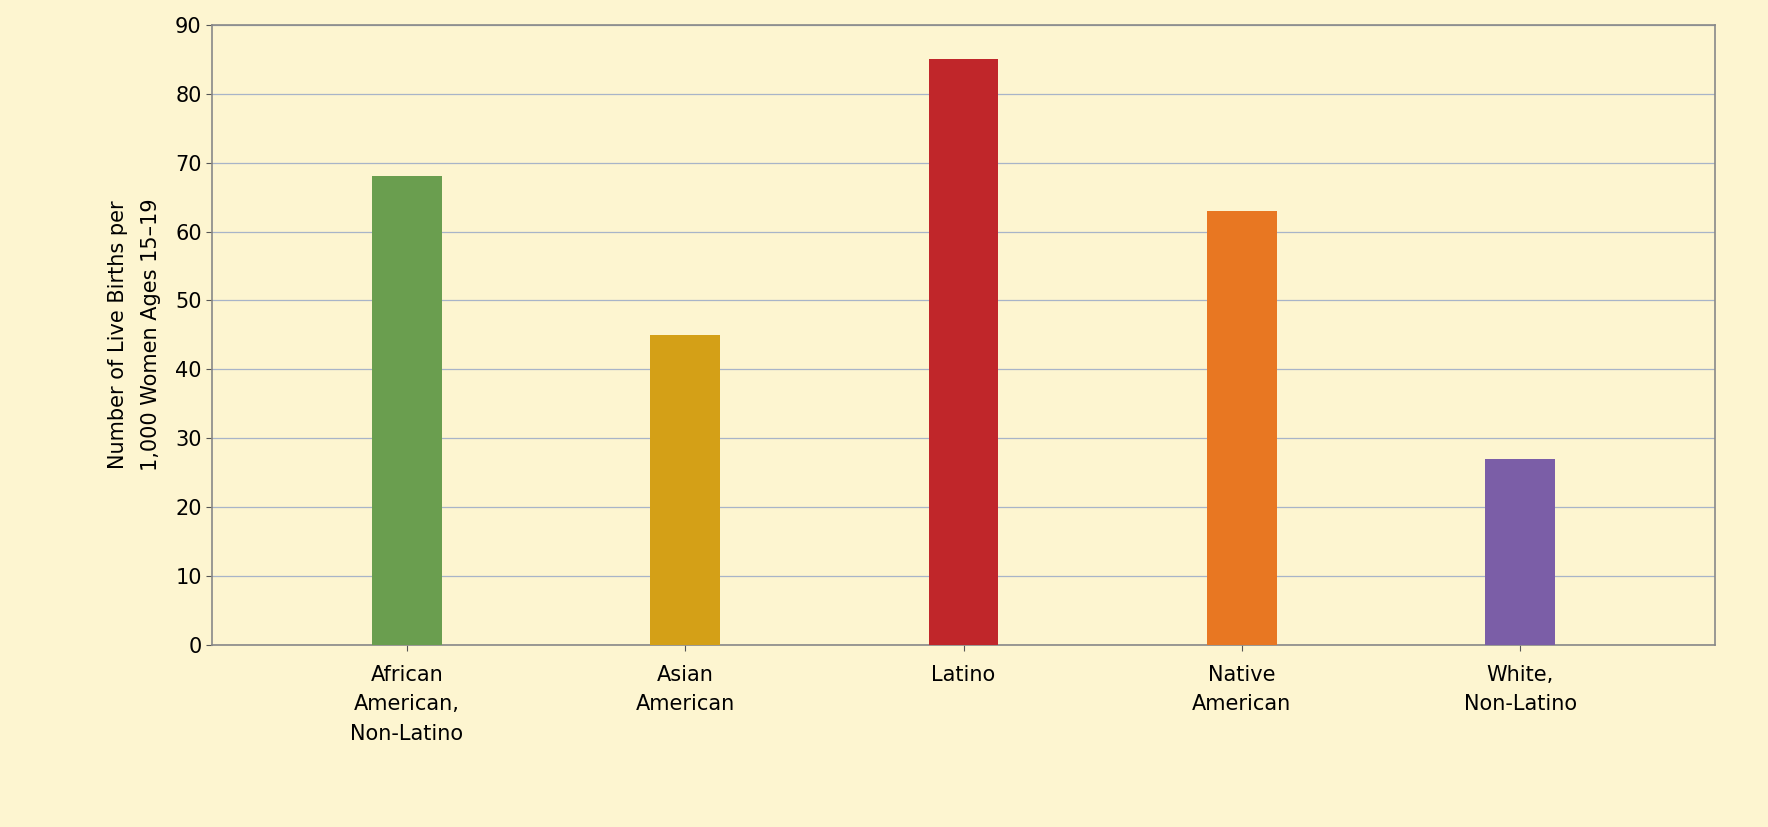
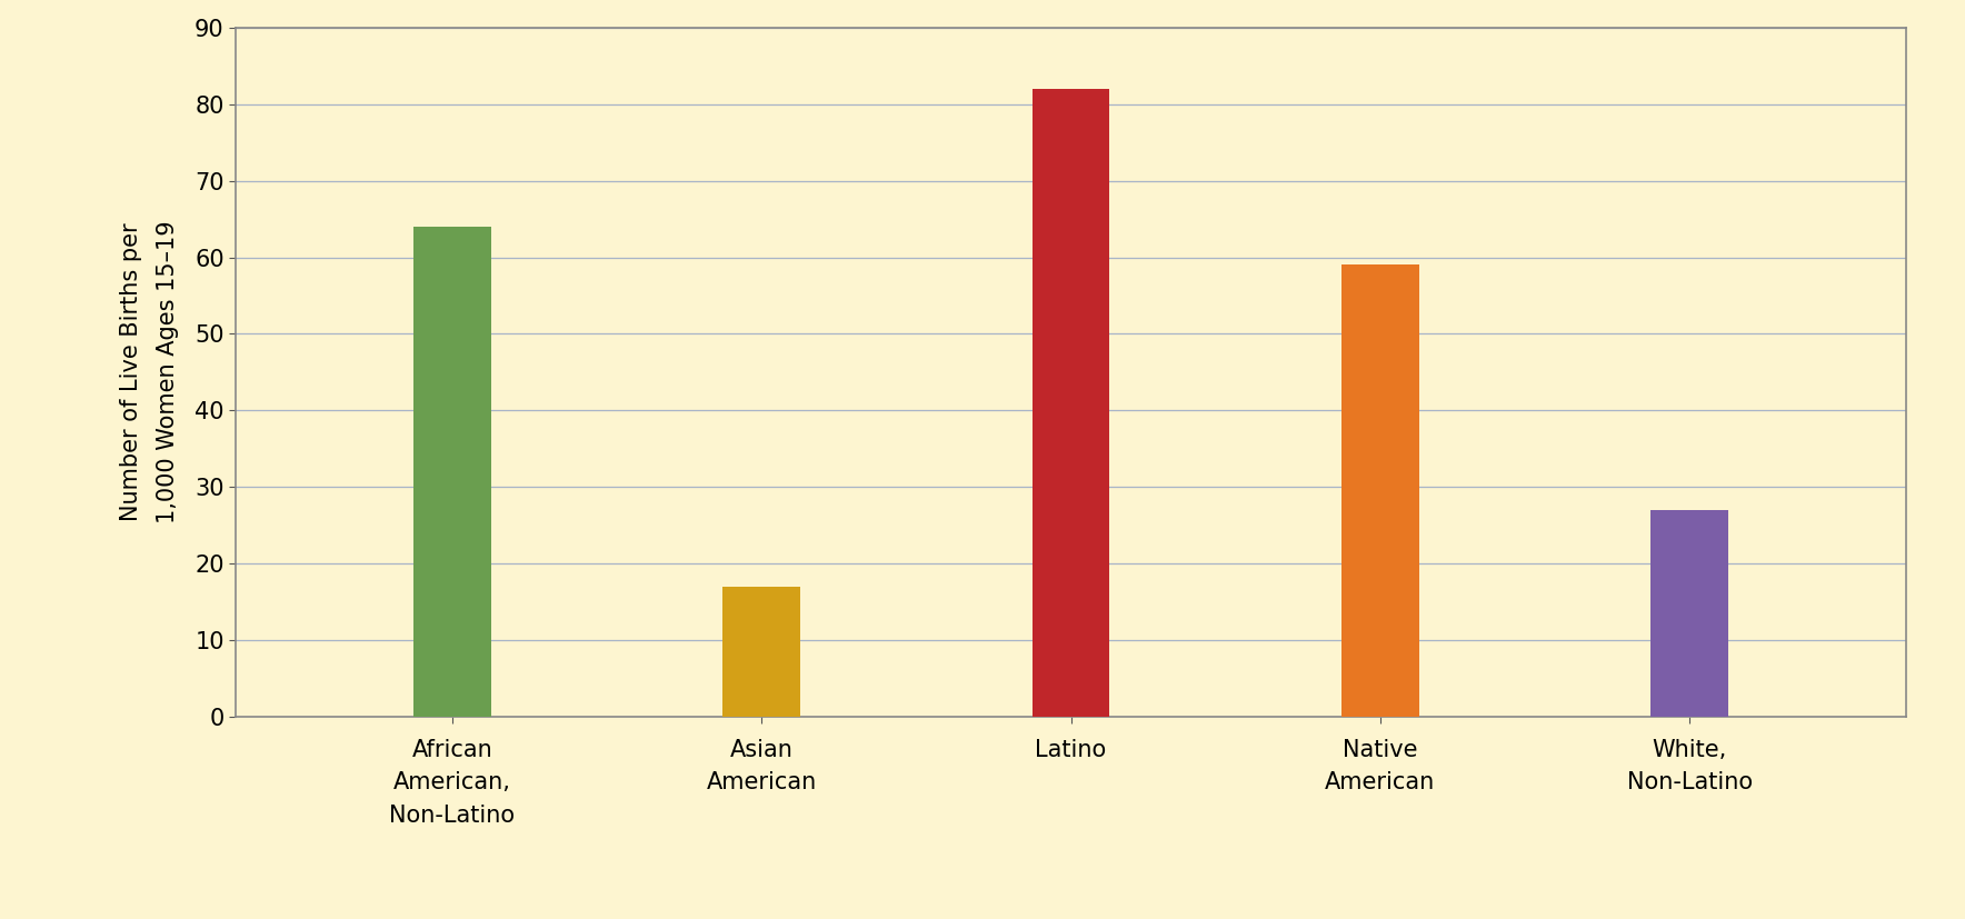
African American, Non-Latino: 68 -> 64
Asian American: 45 -> 17
Latino: 85 -> 82
Native American: 63 -> 59
